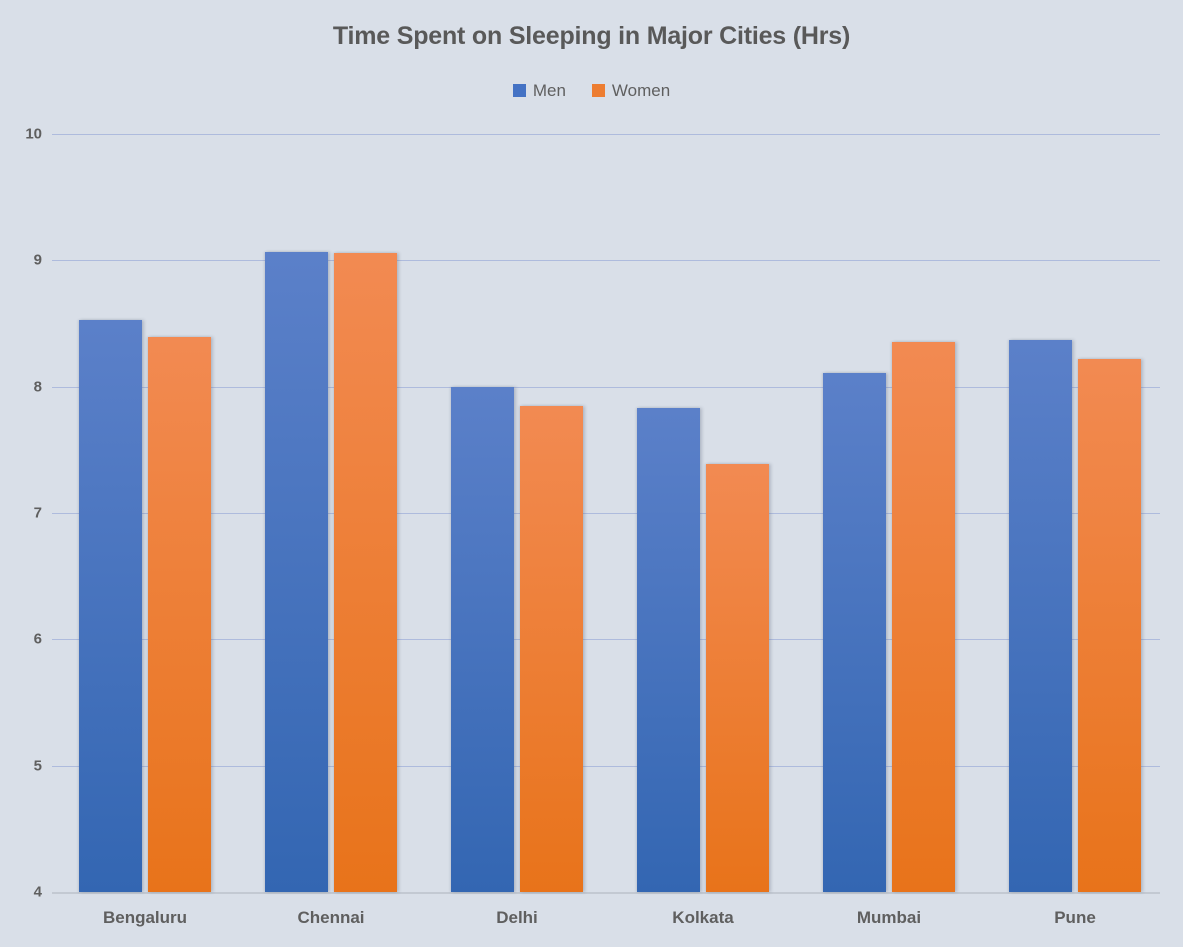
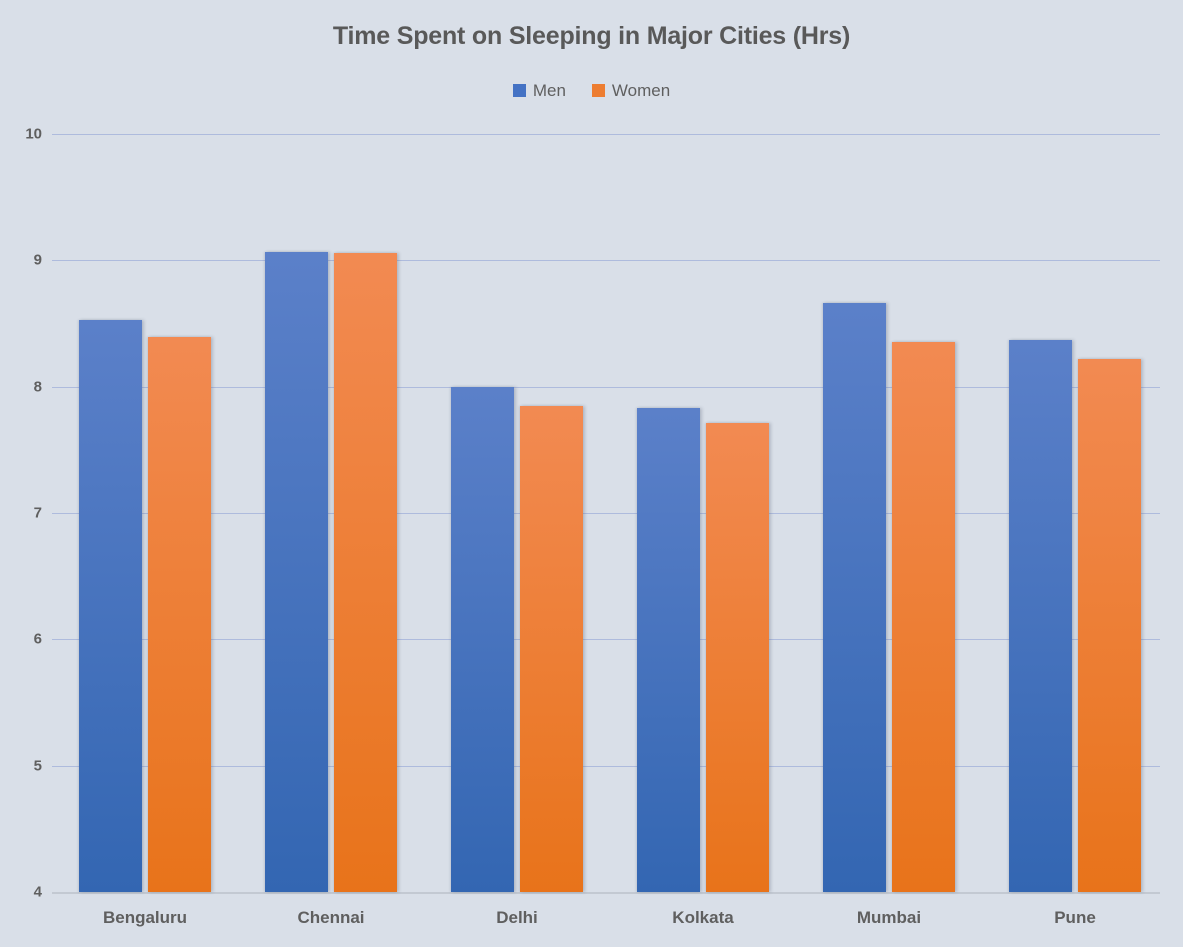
Women/Kolkata: 7.39 -> 7.71
Men/Mumbai: 8.11 -> 8.66
